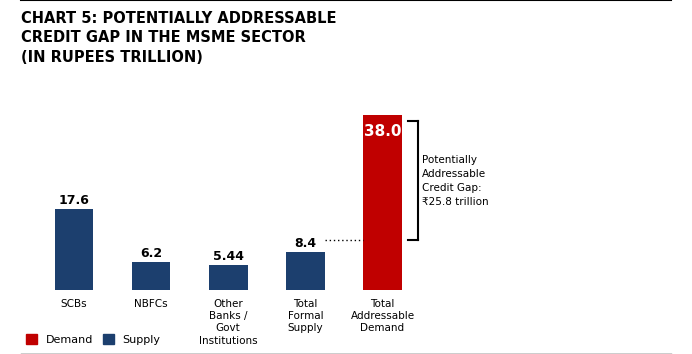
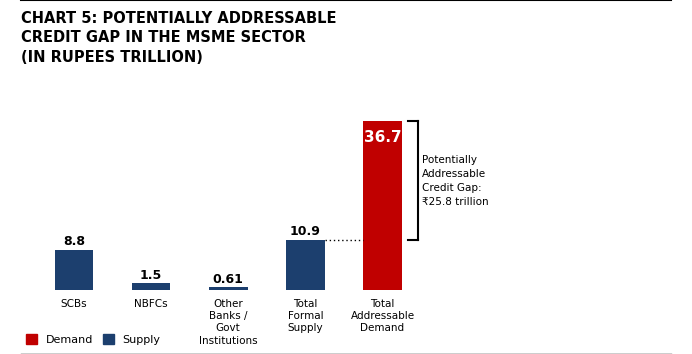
SCBs: 17.6 -> 8.8
NBFCs: 6.2 -> 1.5
Other Banks / Govt Institutions: 5.44 -> 0.61
Total Formal Supply: 8.4 -> 10.9
Total Addressable Demand: 38.0 -> 36.7
